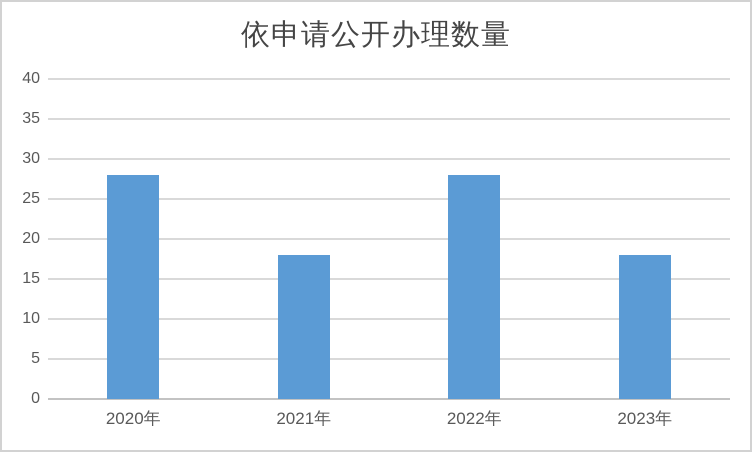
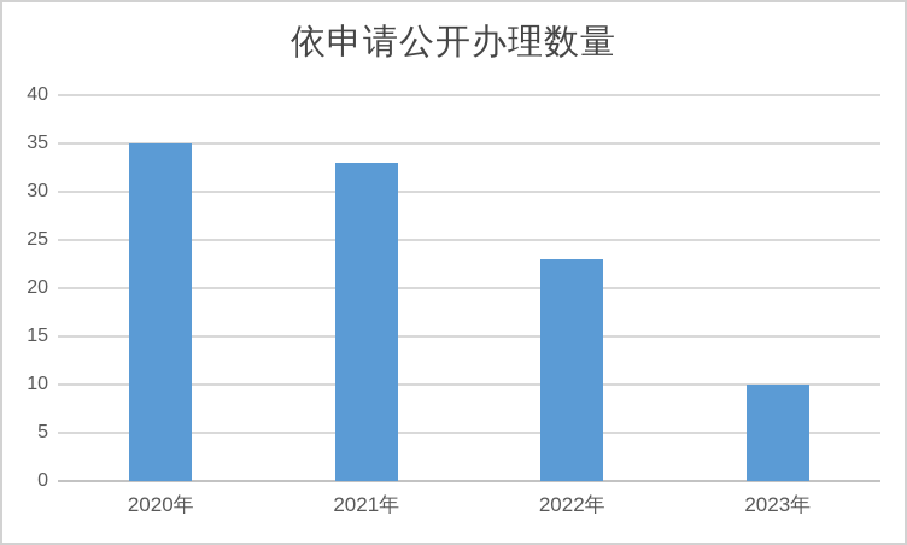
2020年: 28 -> 35
2021年: 18 -> 33
2022年: 28 -> 23
2023年: 18 -> 10
